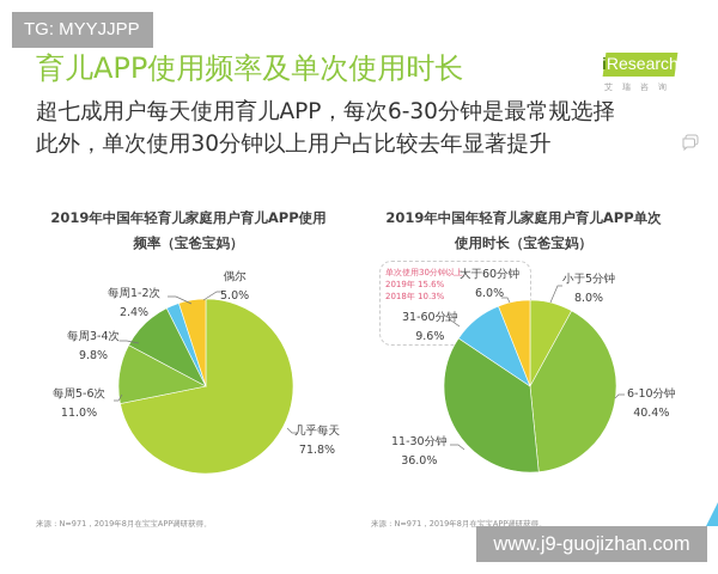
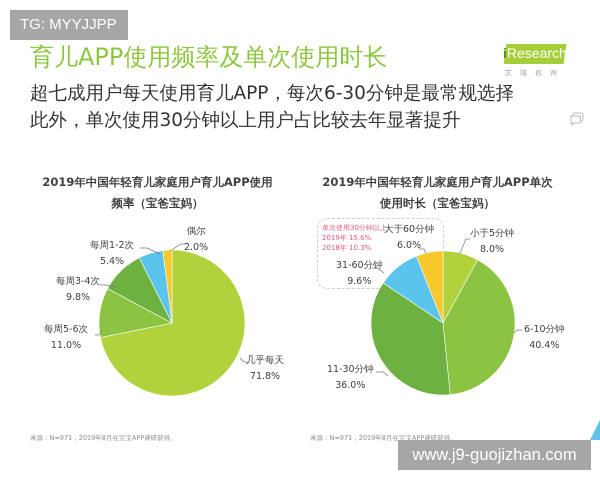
2019年中国年轻育儿家庭用户育儿APP使用频率（宝爸宝妈）/每周1-2次: 2.4% -> 5.4%
2019年中国年轻育儿家庭用户育儿APP使用频率（宝爸宝妈）/偶尔: 5.0% -> 2.0%
